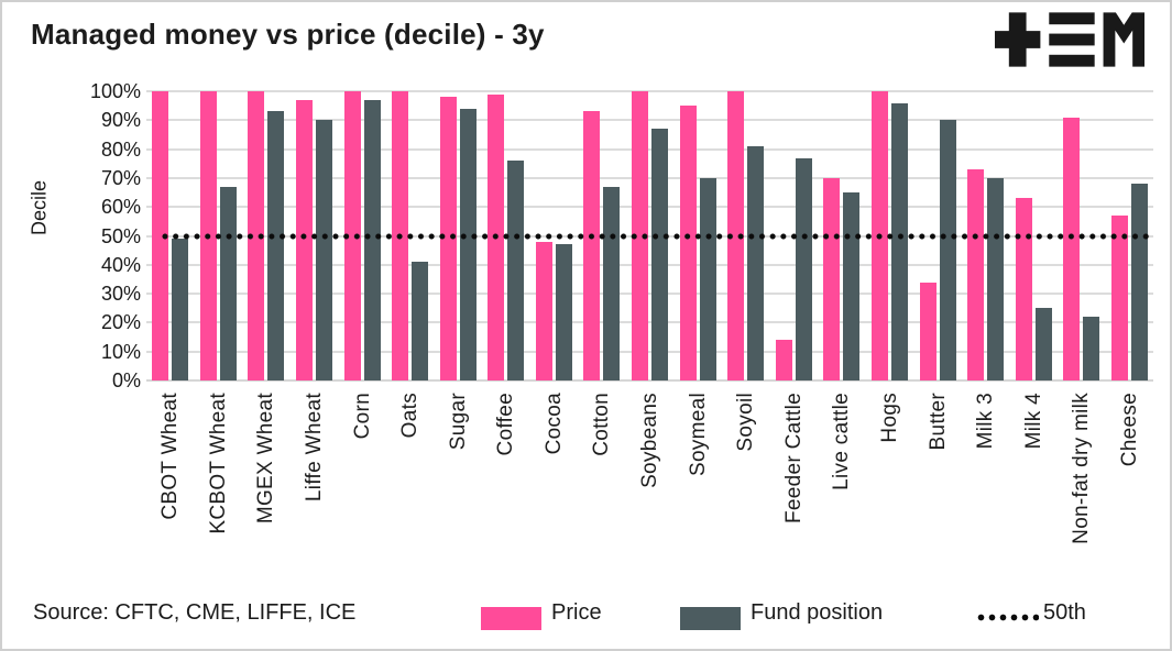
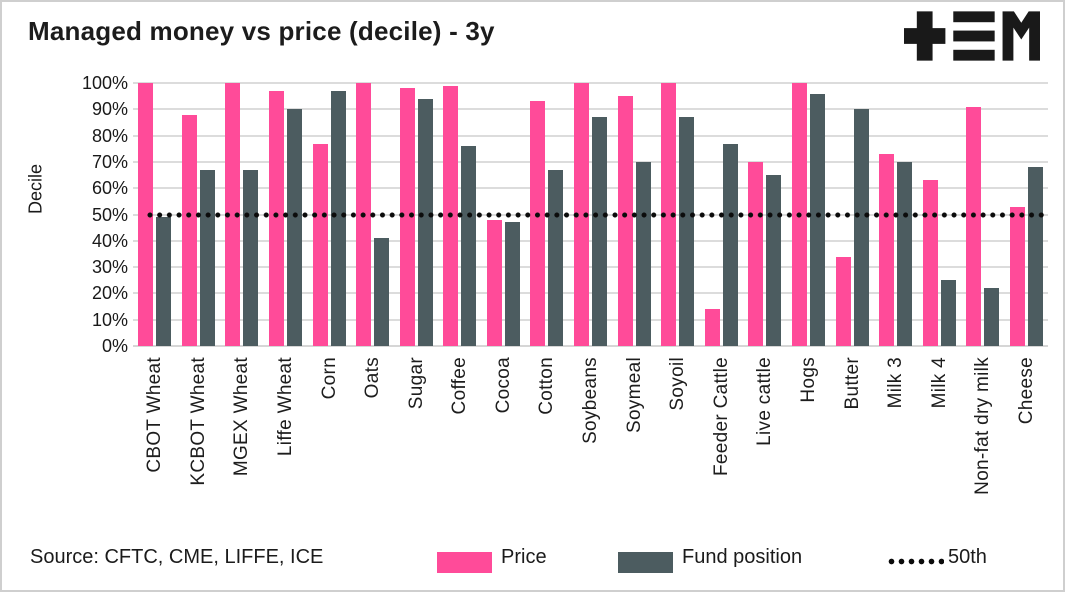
Price/KCBOT Wheat: 100% -> 88%
Fund position/MGEX Wheat: 93% -> 67%
Price/Corn: 100% -> 77%
Fund position/Soyoil: 81% -> 87%
Price/Cheese: 57% -> 53%
